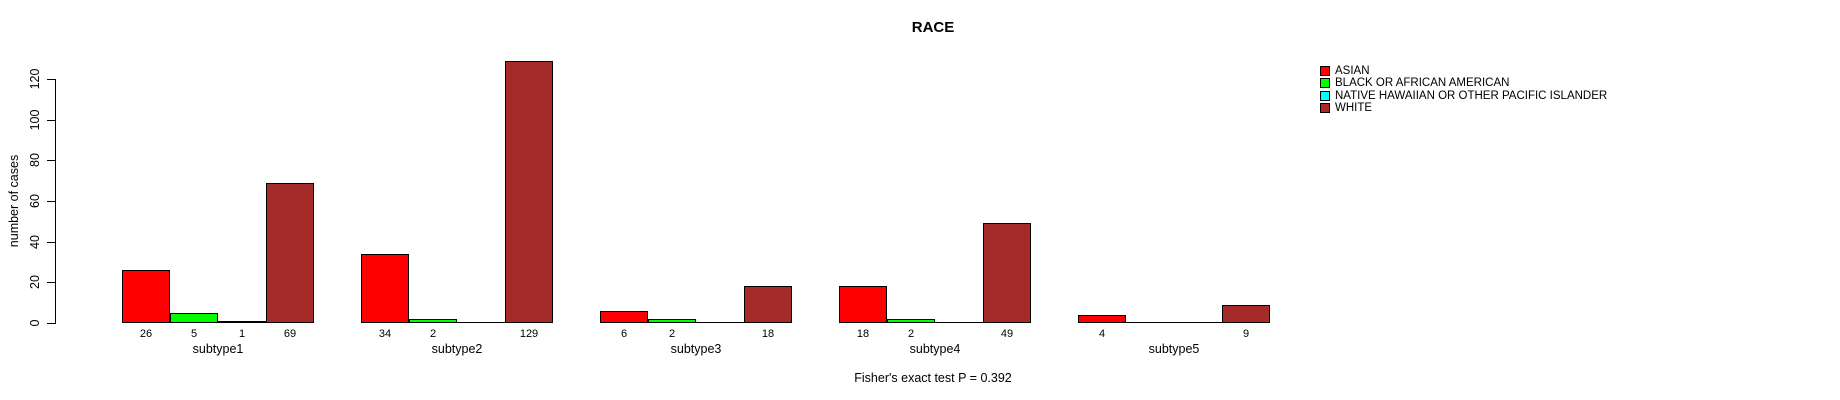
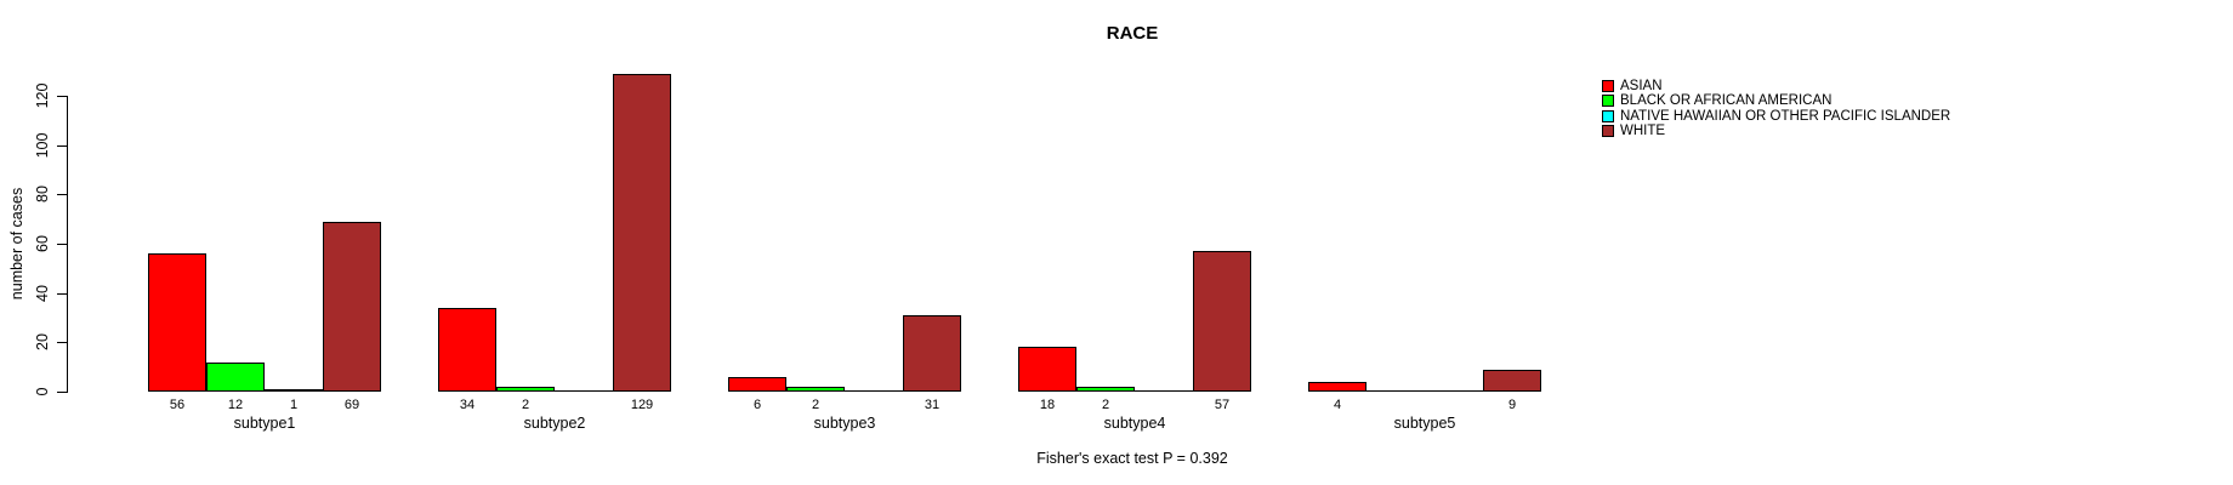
ASIAN/subtype1: 26 -> 56
BLACK OR AFRICAN AMERICAN/subtype1: 5 -> 12
WHITE/subtype3: 18 -> 31
WHITE/subtype4: 49 -> 57
